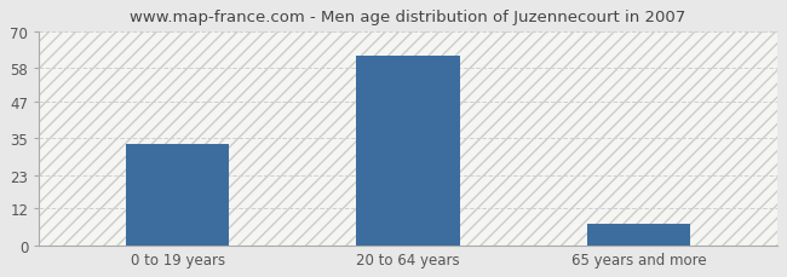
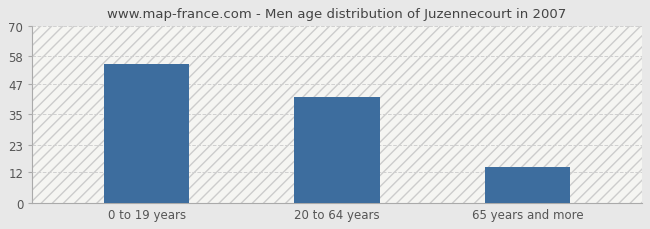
0 to 19 years: 33 -> 55
20 to 64 years: 62 -> 42
65 years and more: 7 -> 14
